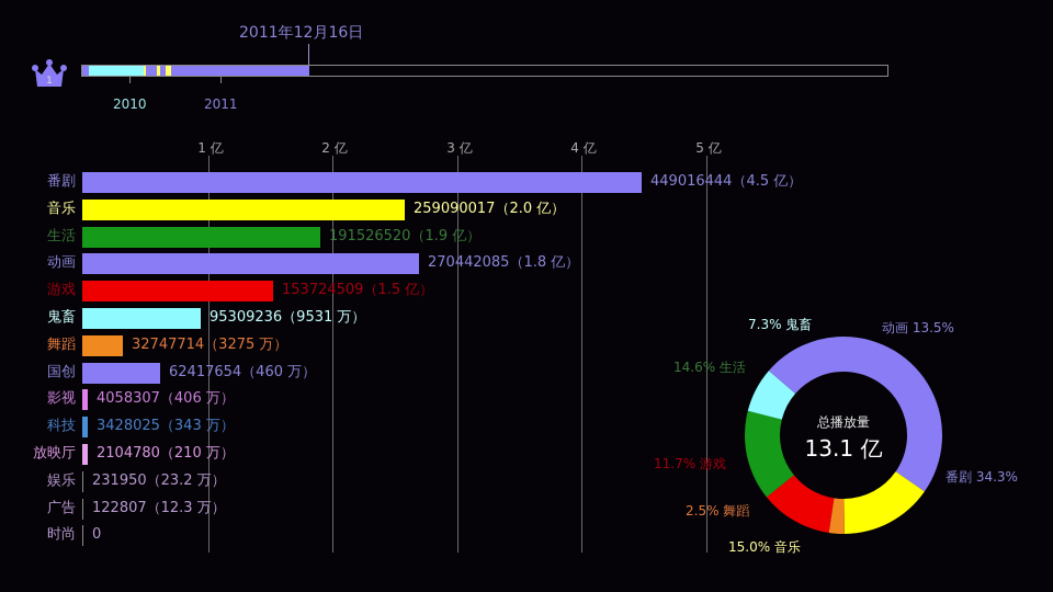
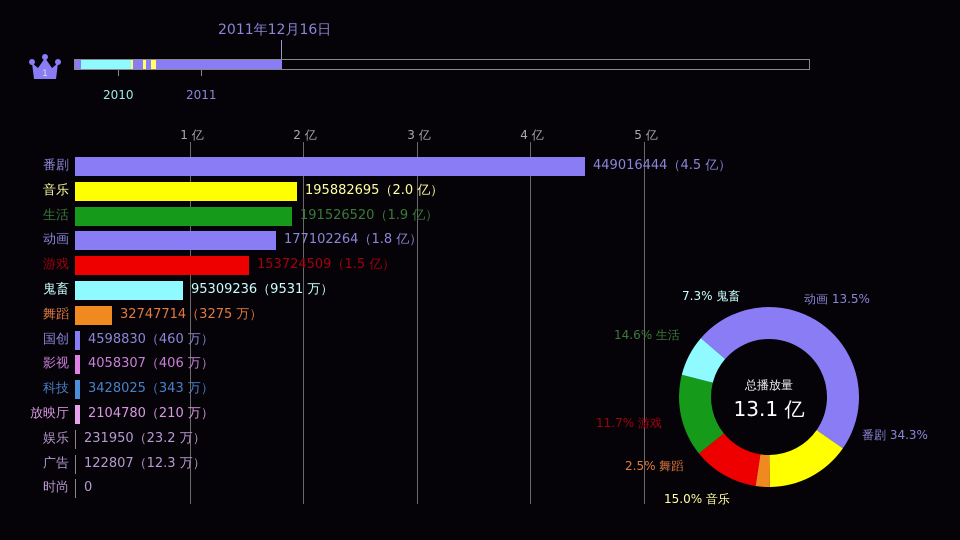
2011年12月16日/音乐: 259090017 -> 195882695
2011年12月16日/动画: 270442085 -> 177102264
2011年12月16日/国创: 62417654 -> 4598830
